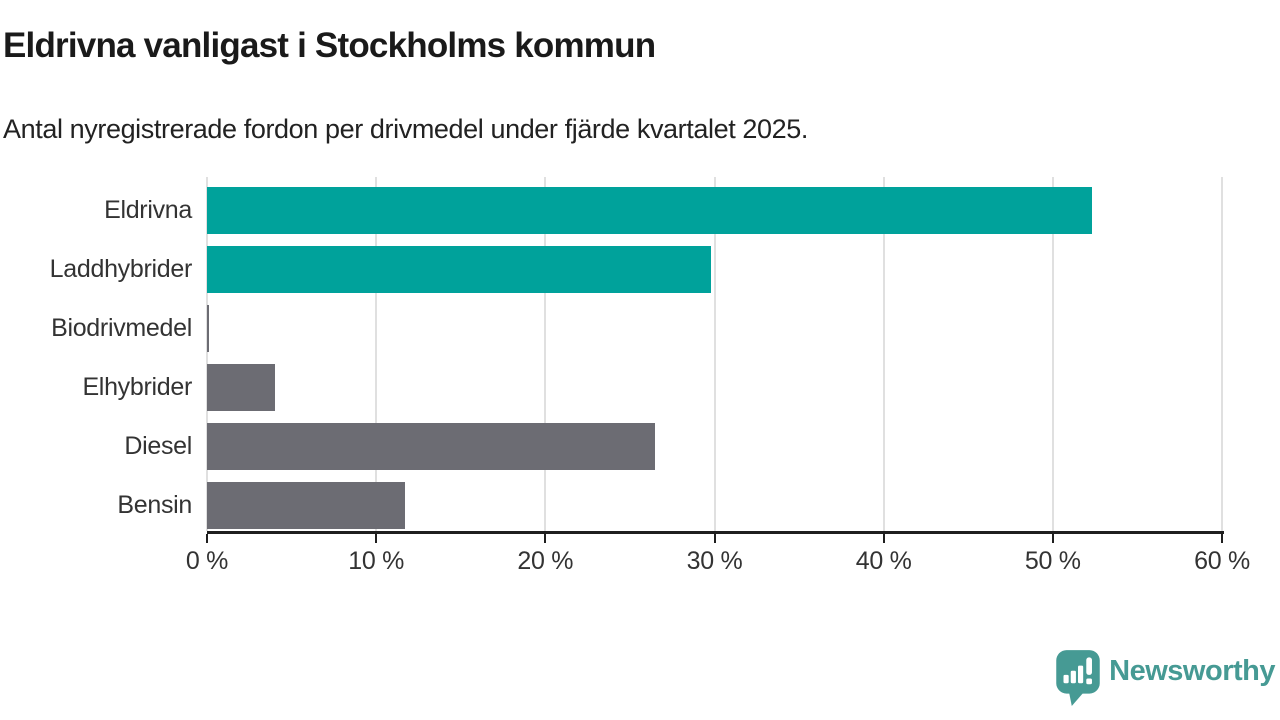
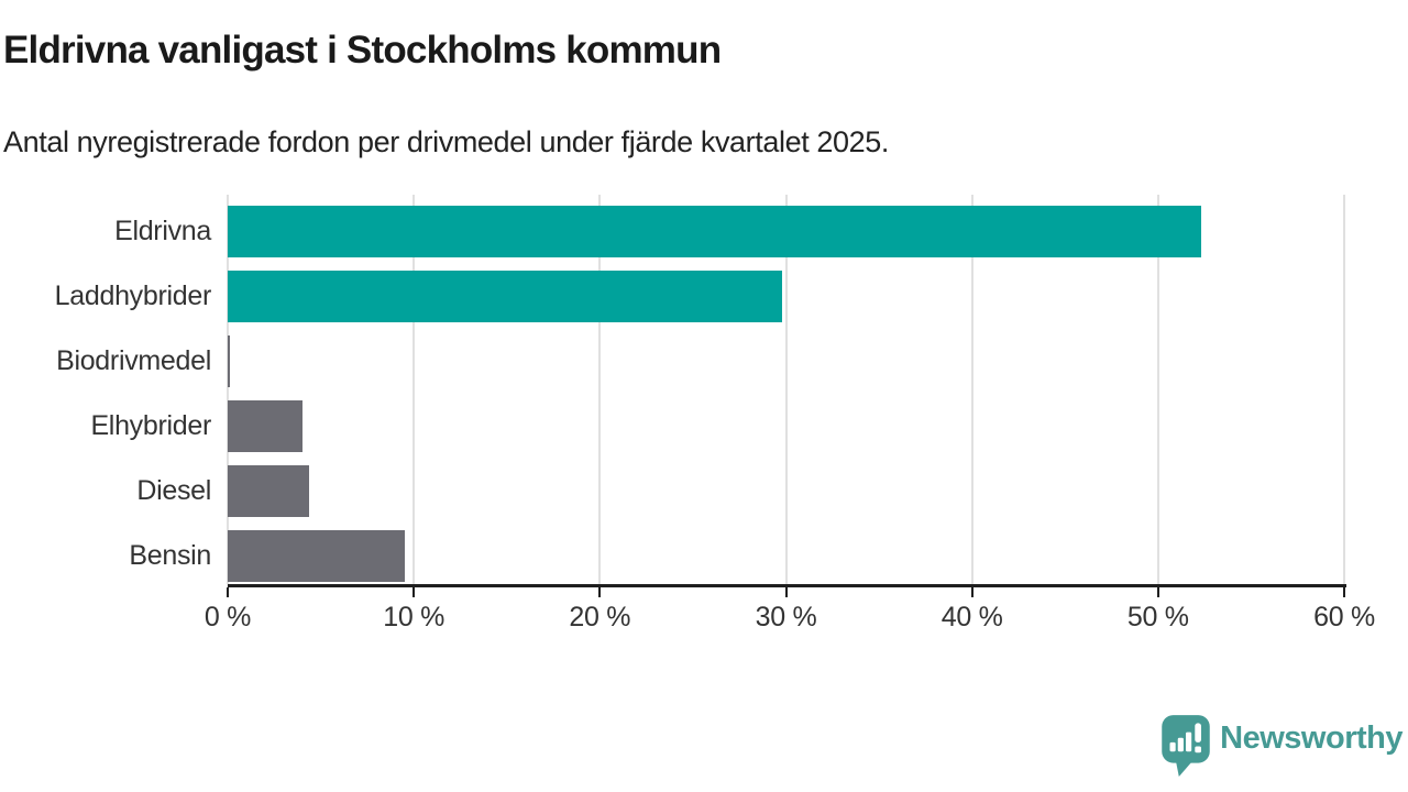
Diesel: 26.5% -> 4.4%
Bensin: 11.7% -> 9.5%
